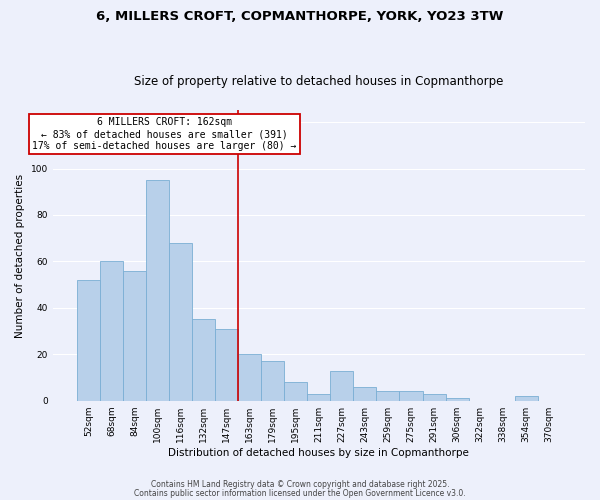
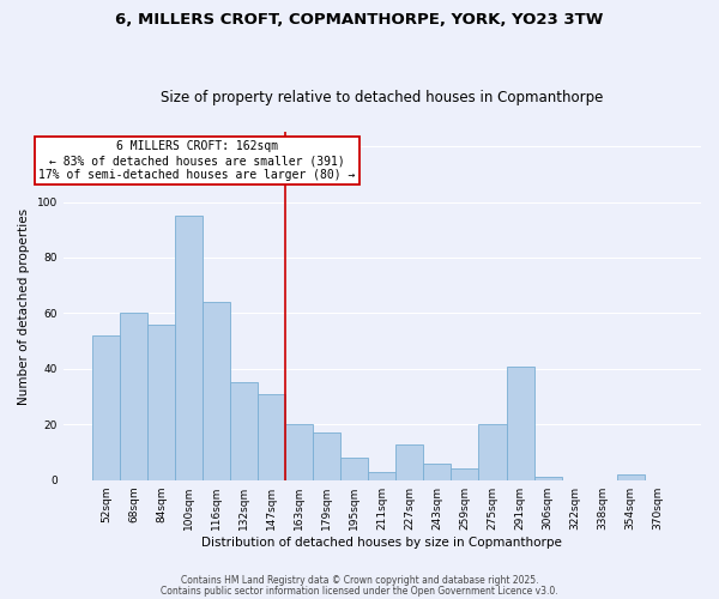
116sqm: 68 -> 64
275sqm: 4 -> 20
291sqm: 3 -> 41
